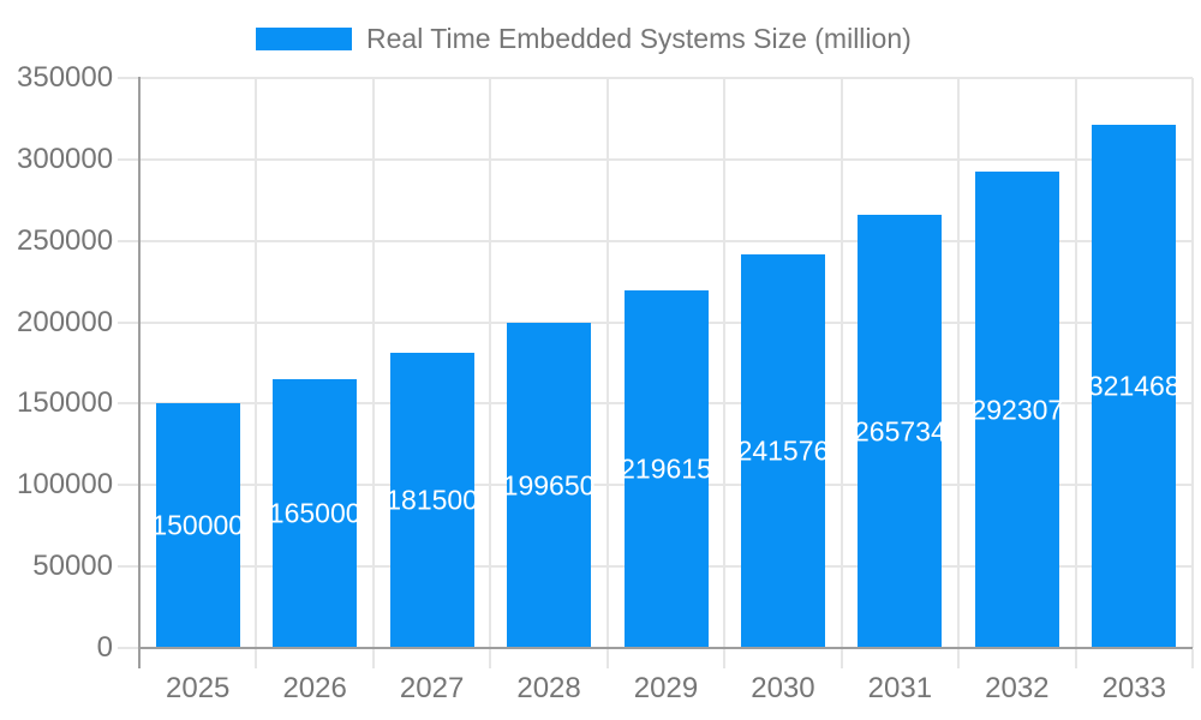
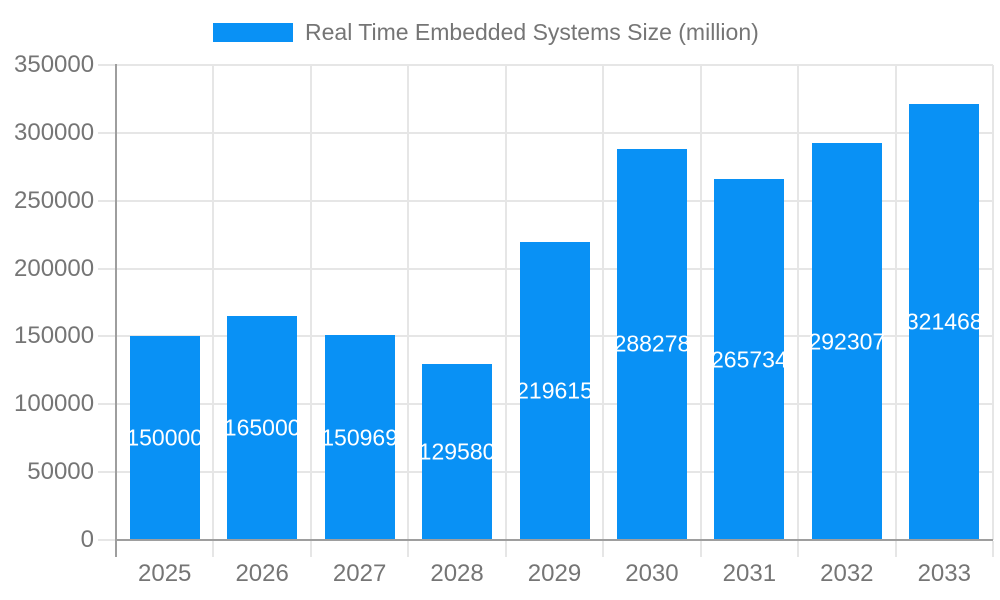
2027: 181500 -> 150969
2028: 199650 -> 129580
2030: 241576 -> 288278
